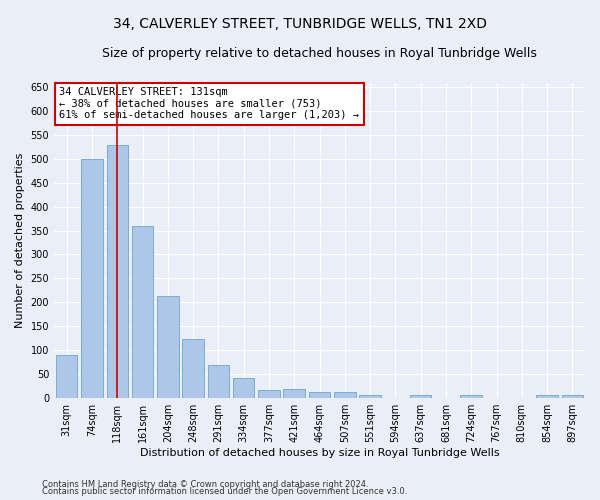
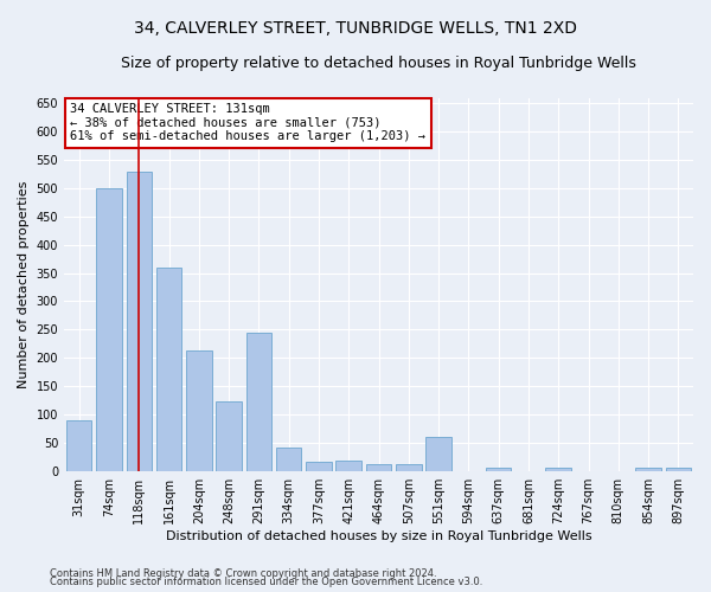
291sqm: 68 -> 245
551sqm: 6 -> 60
